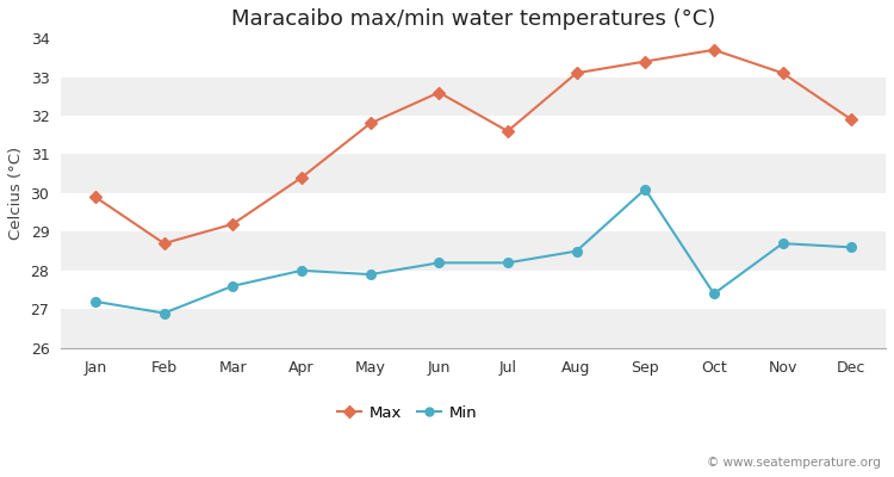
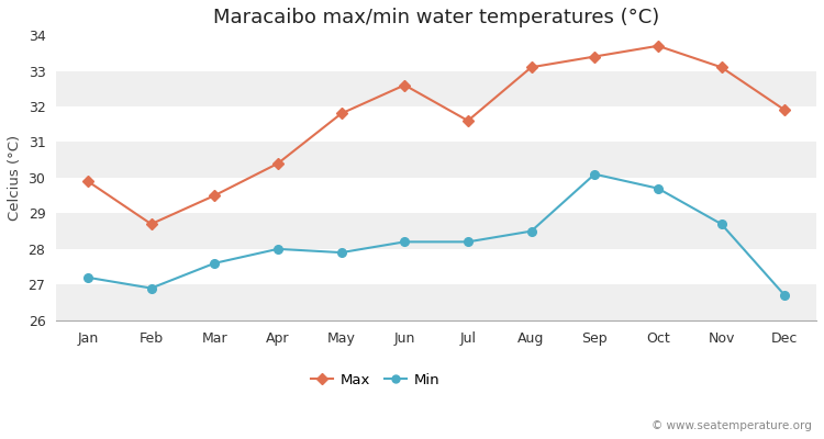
Max/Mar: 29.2 -> 29.5
Min/Oct: 27.4 -> 29.7
Min/Dec: 28.6 -> 26.7
